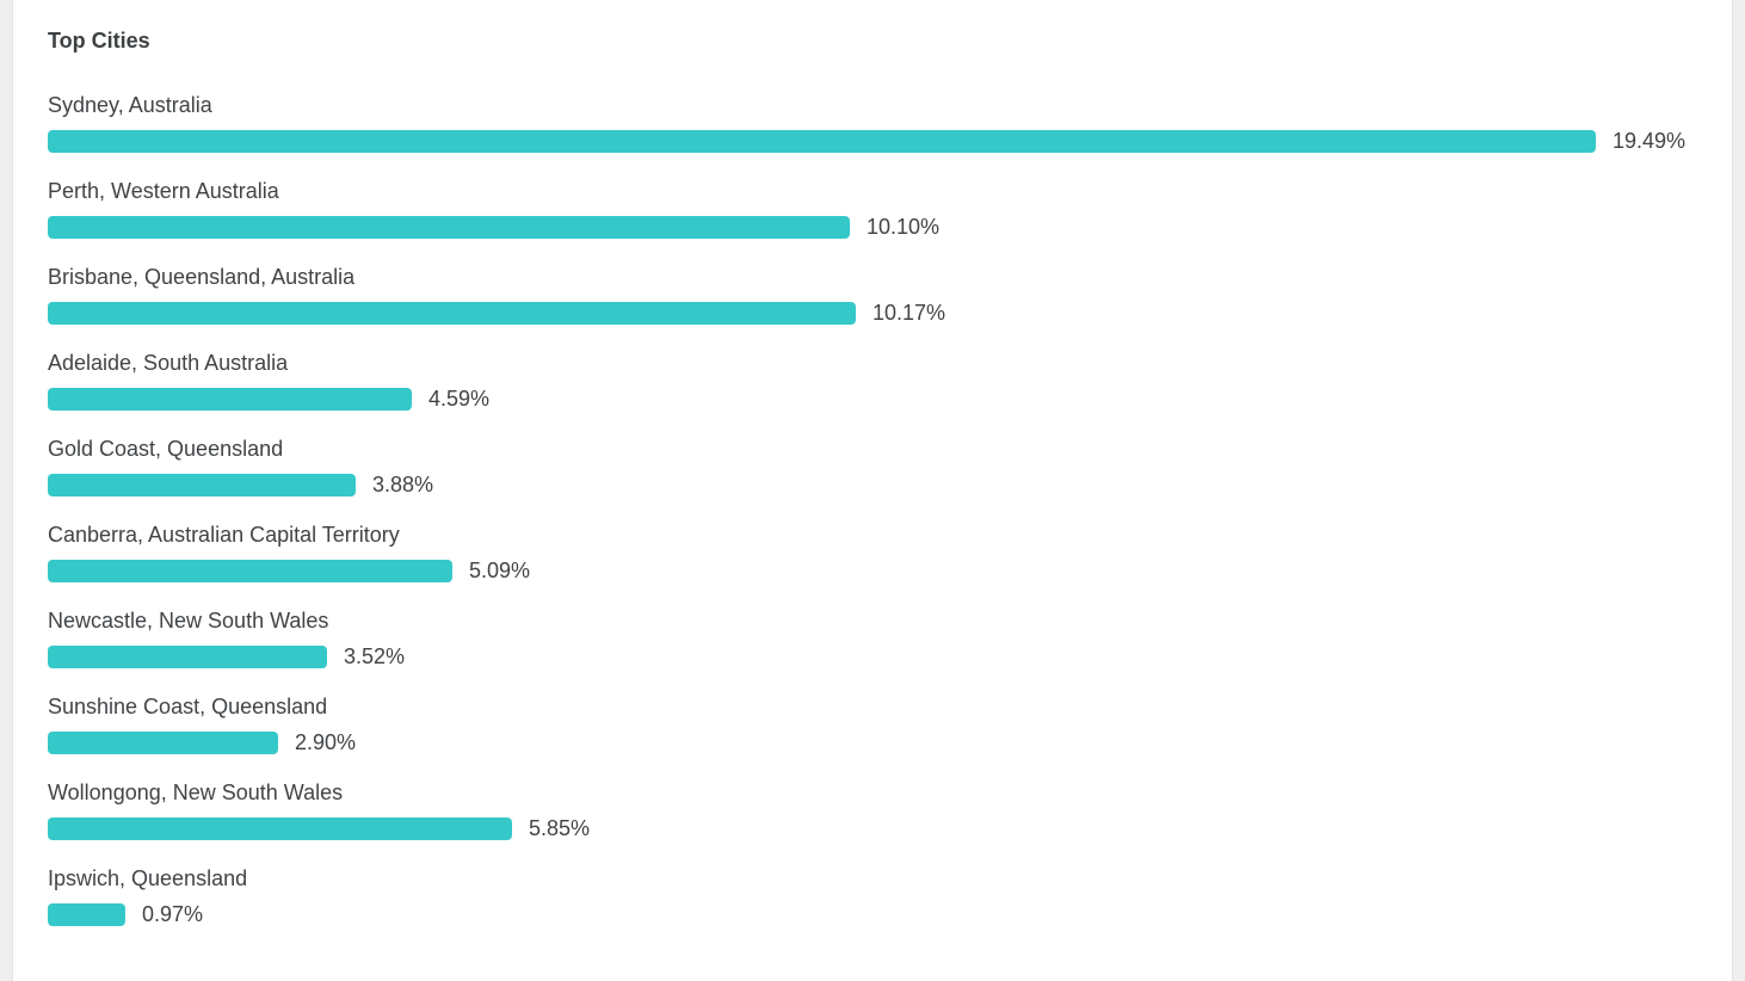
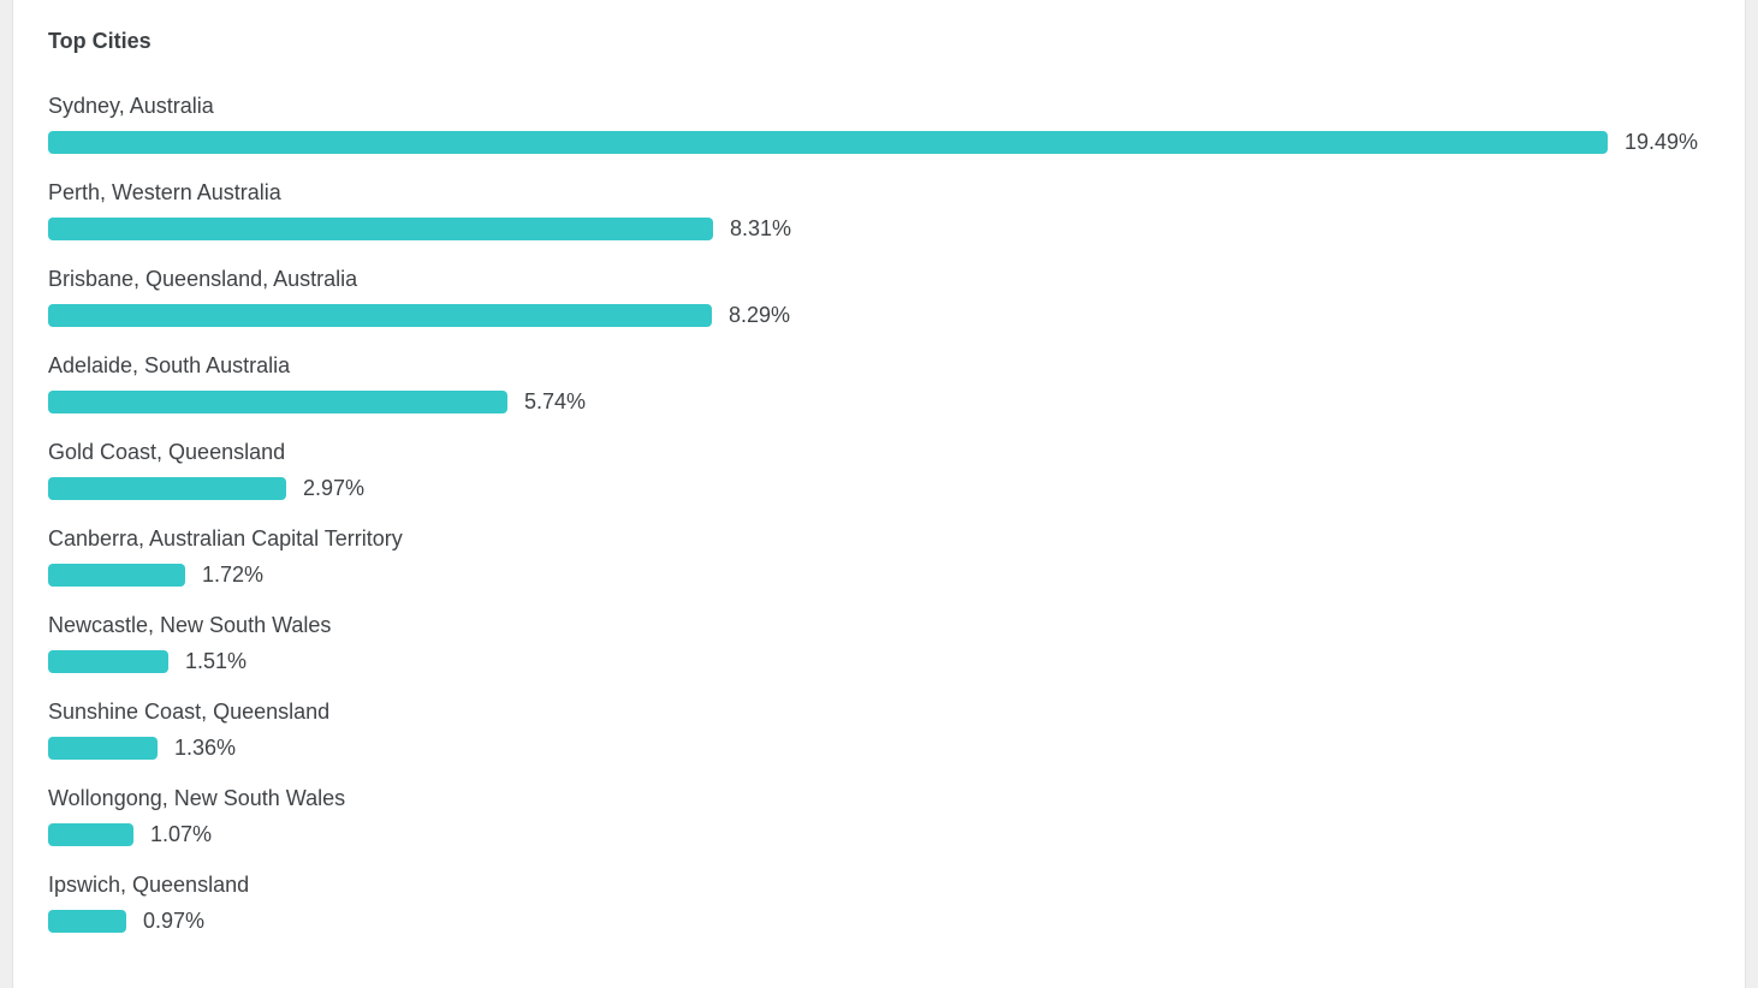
Perth, Western Australia: 10.10% -> 8.31%
Brisbane, Queensland, Australia: 10.17% -> 8.29%
Adelaide, South Australia: 4.59% -> 5.74%
Gold Coast, Queensland: 3.88% -> 2.97%
Canberra, Australian Capital Territory: 5.09% -> 1.72%
Newcastle, New South Wales: 3.52% -> 1.51%
Sunshine Coast, Queensland: 2.90% -> 1.36%
Wollongong, New South Wales: 5.85% -> 1.07%
